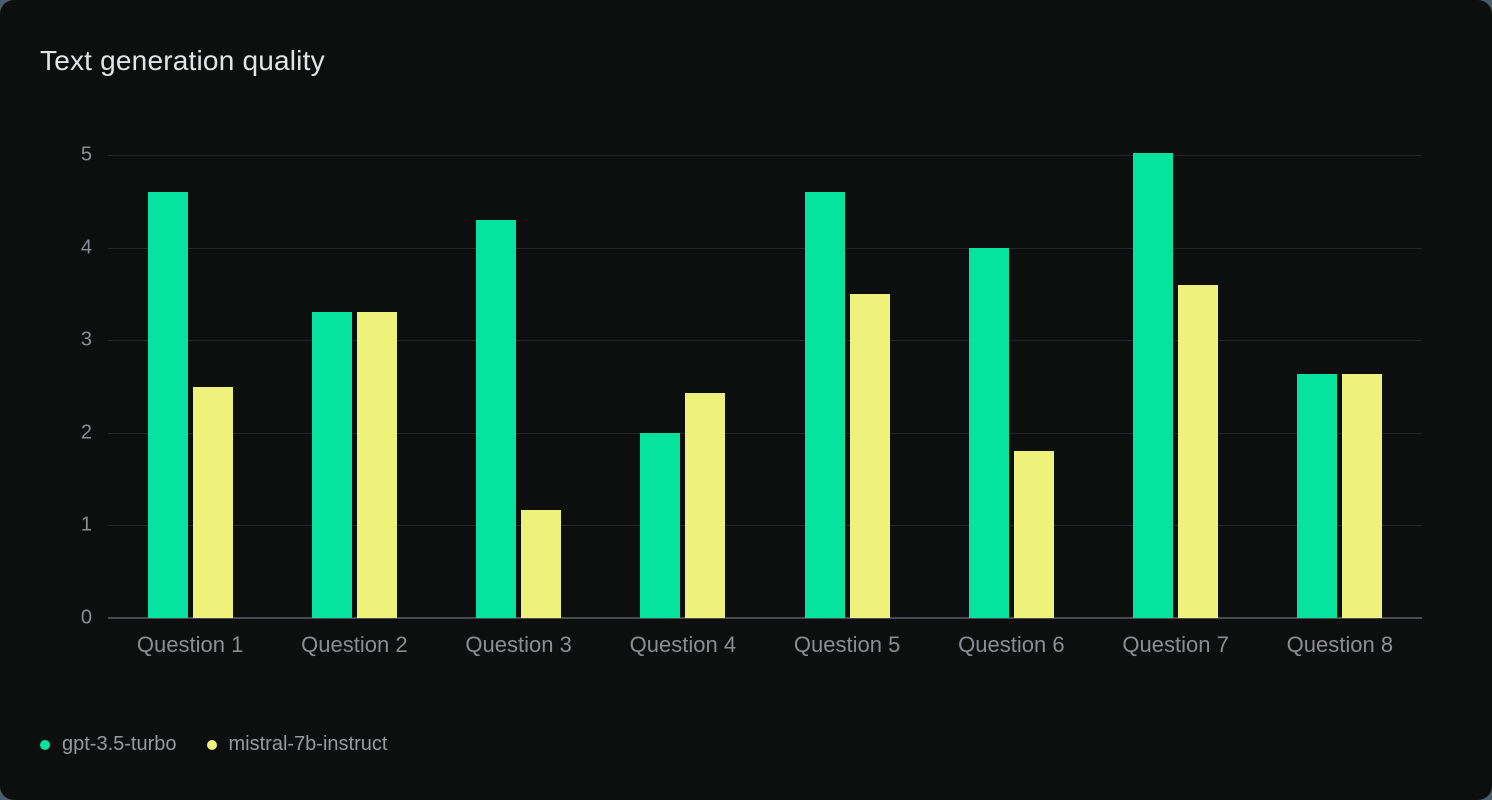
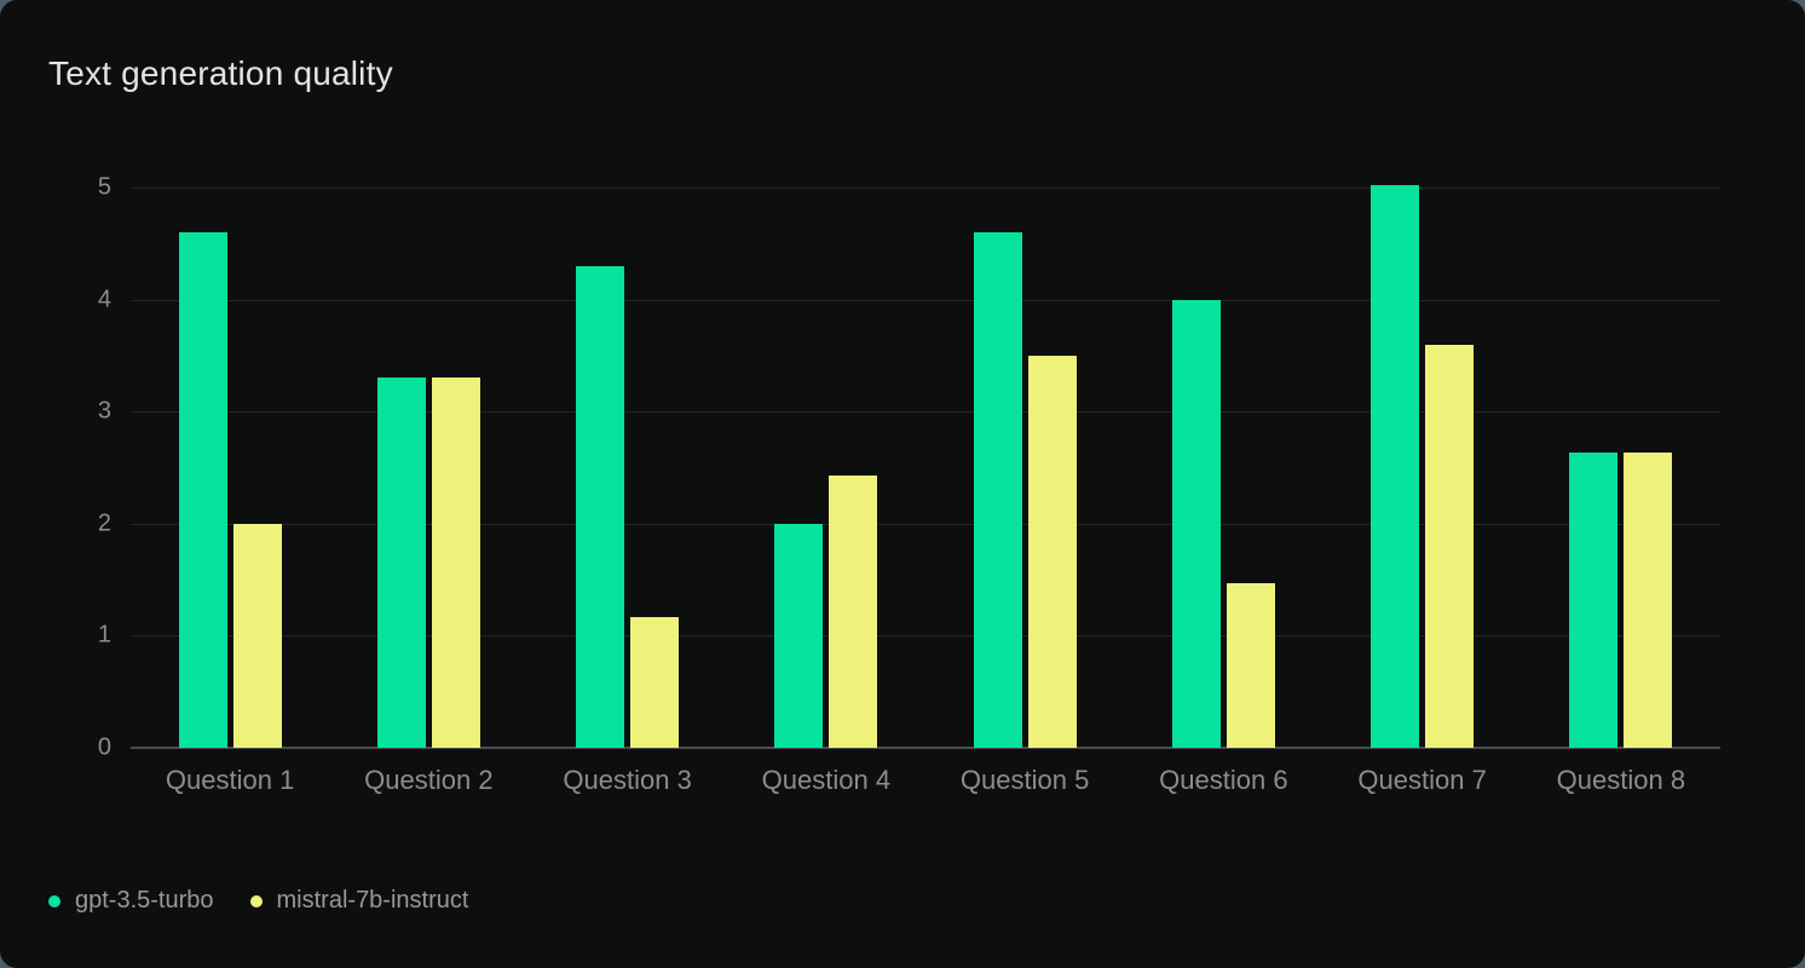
mistral-7b-instruct/Question 1: 2.5 -> 2.0
mistral-7b-instruct/Question 6: 1.8 -> 1.5
